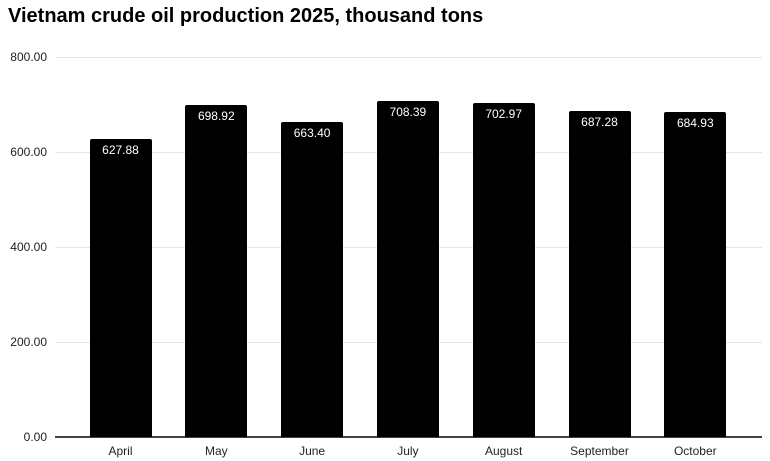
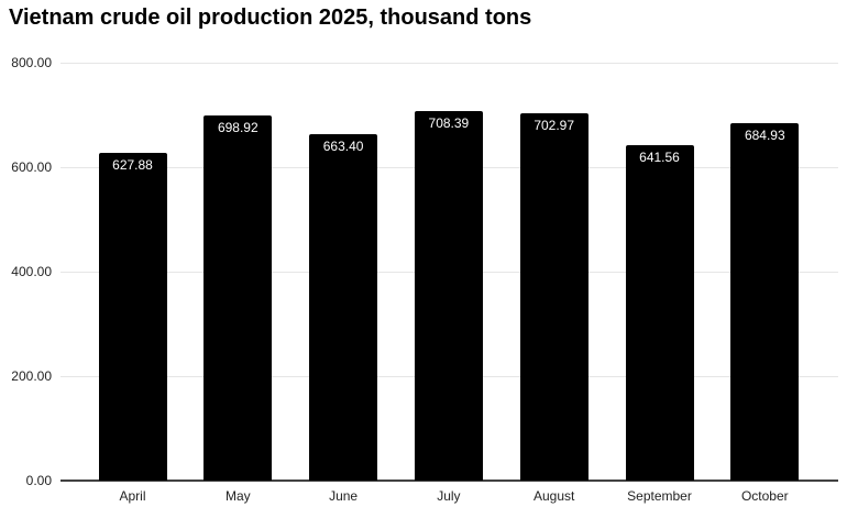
September: 687.28 -> 641.56
